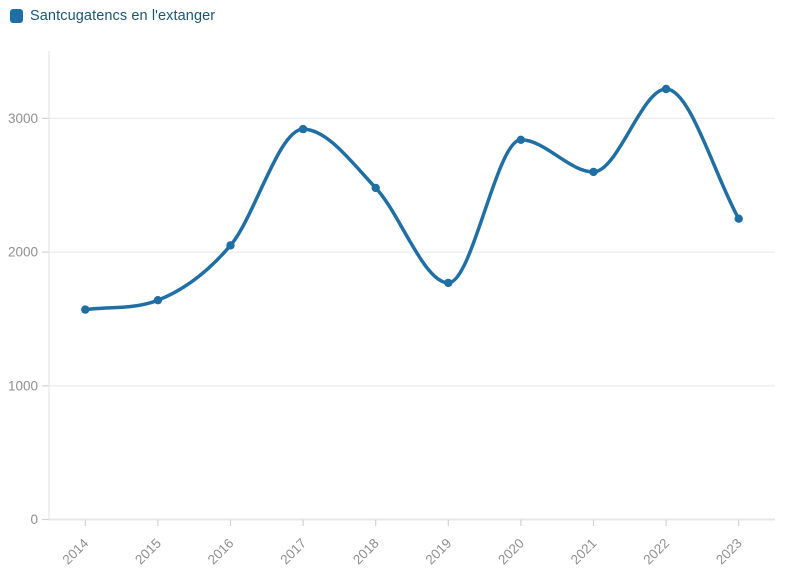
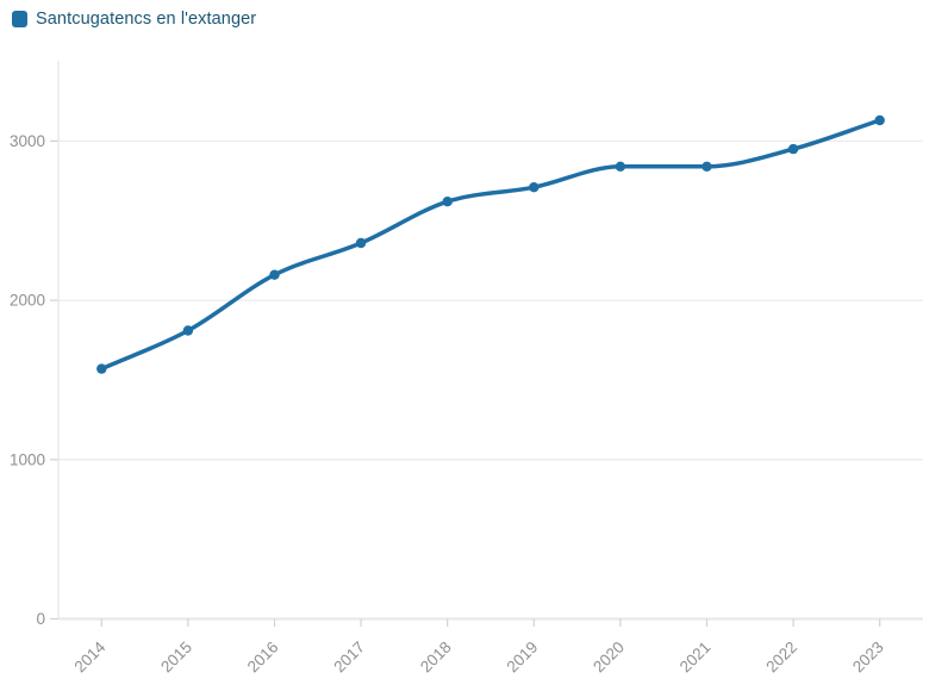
2015: 1640 -> 1810
2016: 2050 -> 2160
2017: 2920 -> 2360
2018: 2480 -> 2620
2019: 1770 -> 2710
2021: 2600 -> 2840
2022: 3220 -> 2950
2023: 2250 -> 3130
